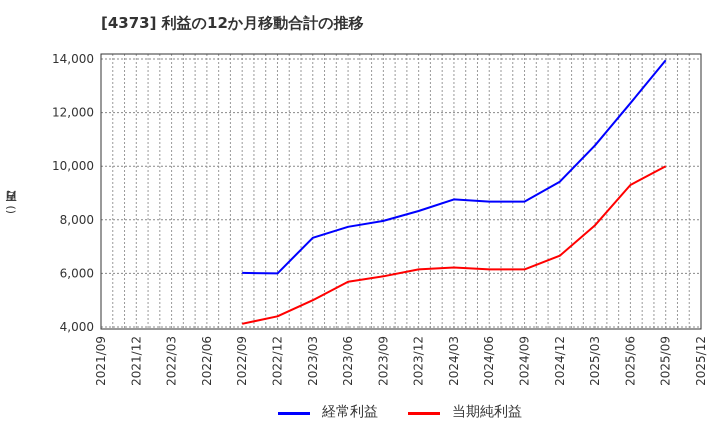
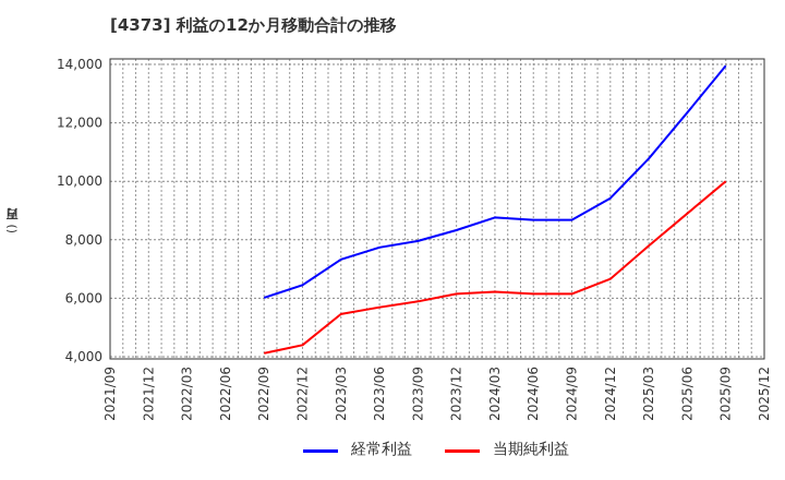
経常利益/2022/12: 6000 -> 6400
当期純利益/2023/03: 5000 -> 5500
当期純利益/2025/06: 9300 -> 8900
